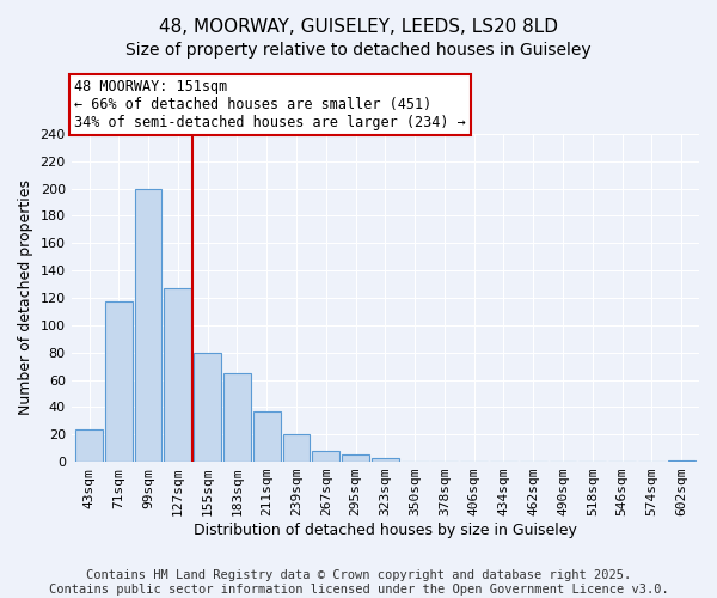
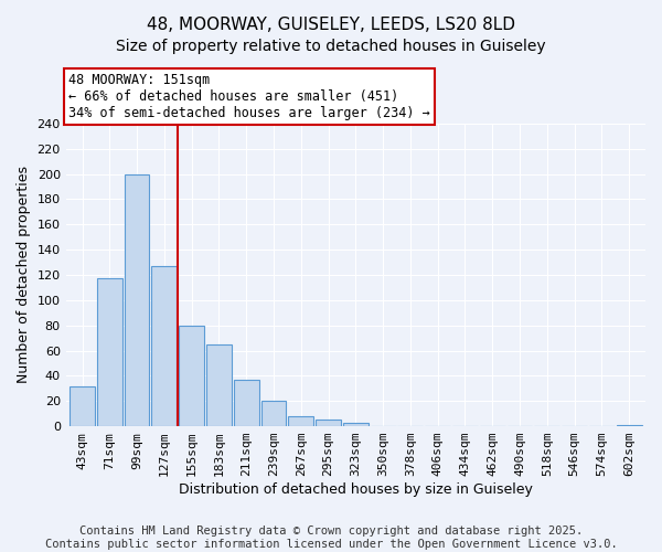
43sqm: 24 -> 32
